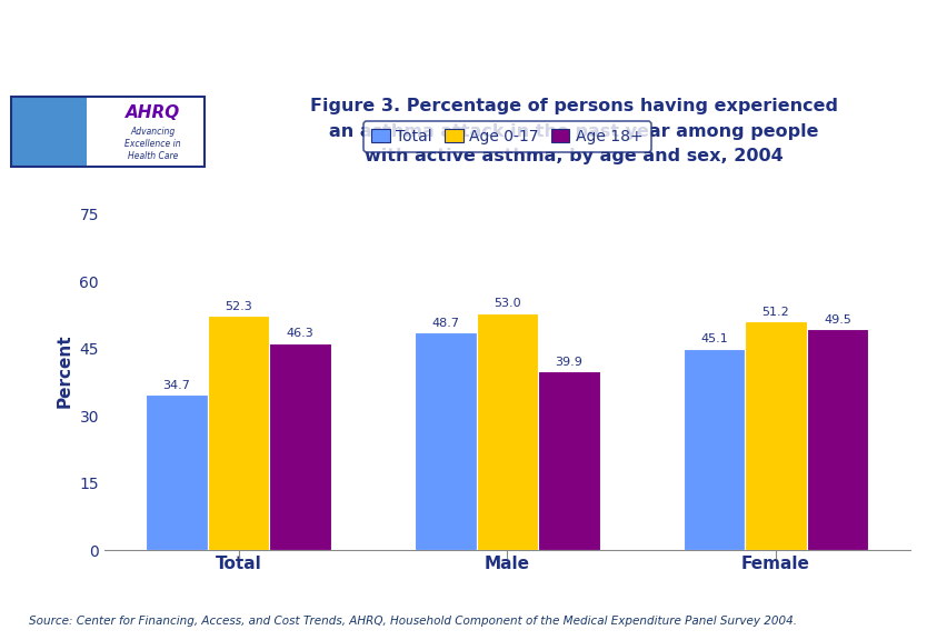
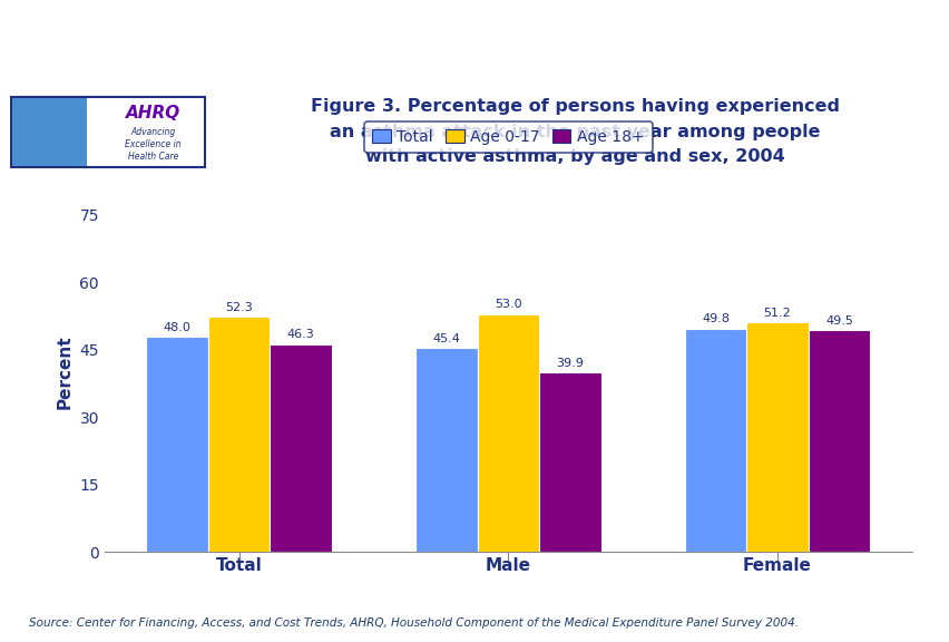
Total/Total: 34.7 -> 48.0
Total/Male: 48.7 -> 45.4
Total/Female: 45.1 -> 49.8
